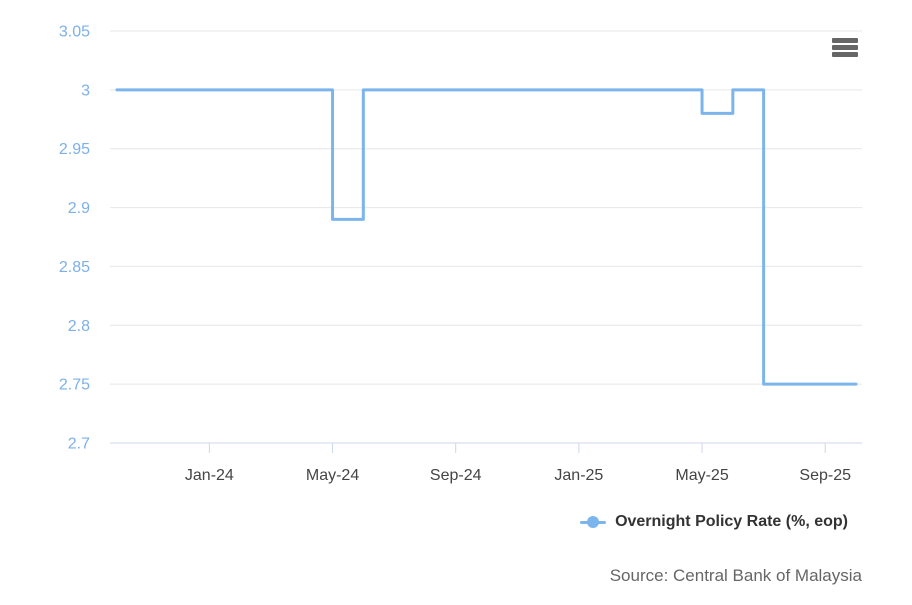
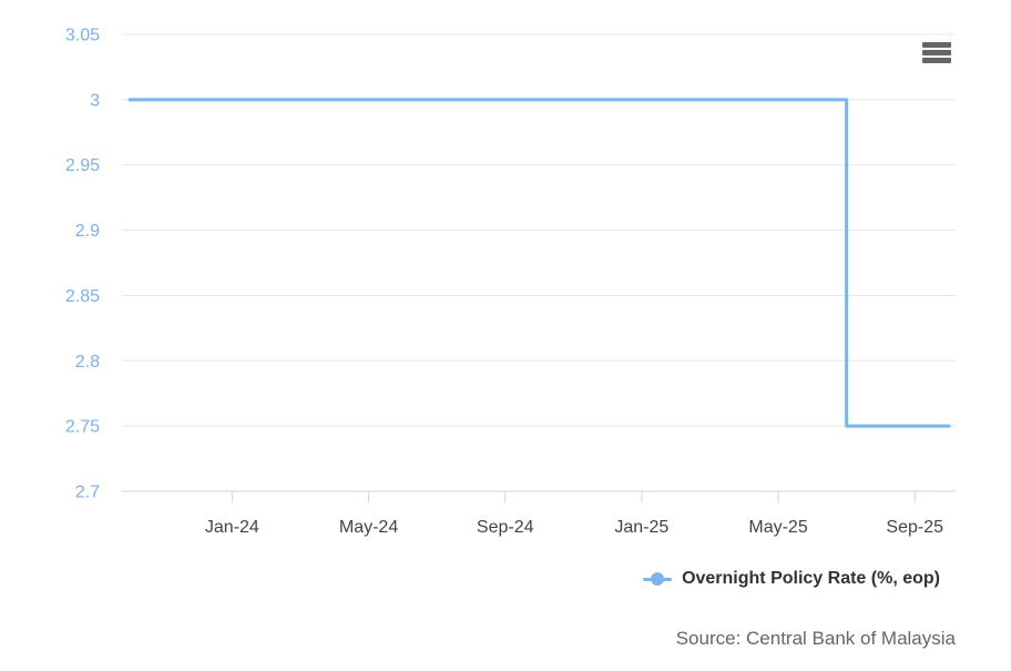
May-24: 2.89 -> 3.00
May-25: 2.98 -> 3.00
